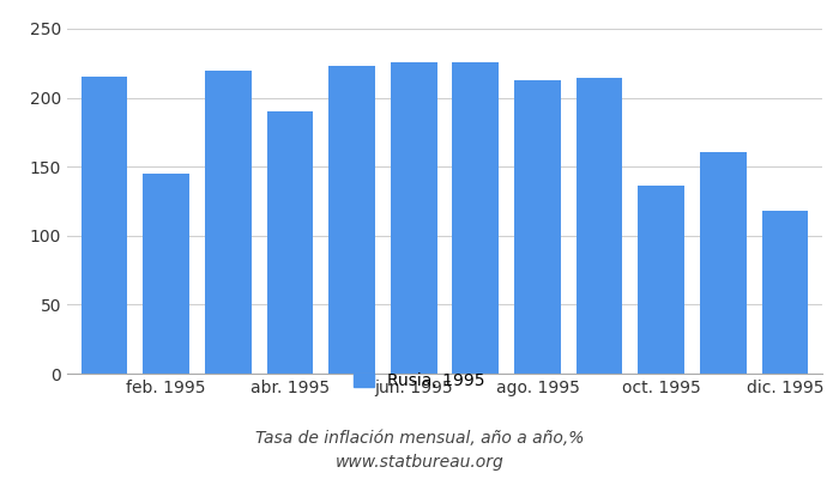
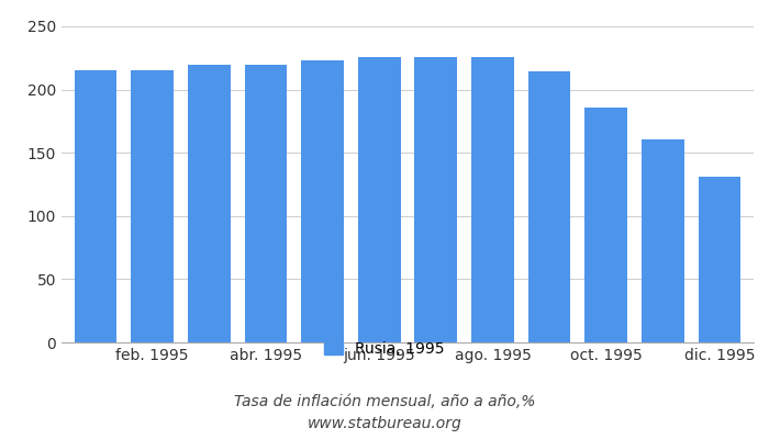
feb. 1995: 145 -> 215
abr. 1995: 190 -> 220
ago. 1995: 213 -> 226
oct. 1995: 136 -> 186
dic. 1995: 118 -> 131
